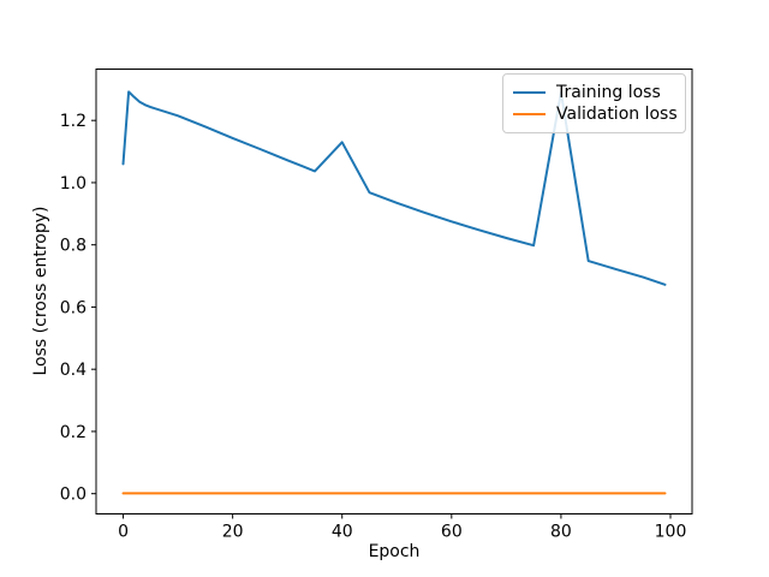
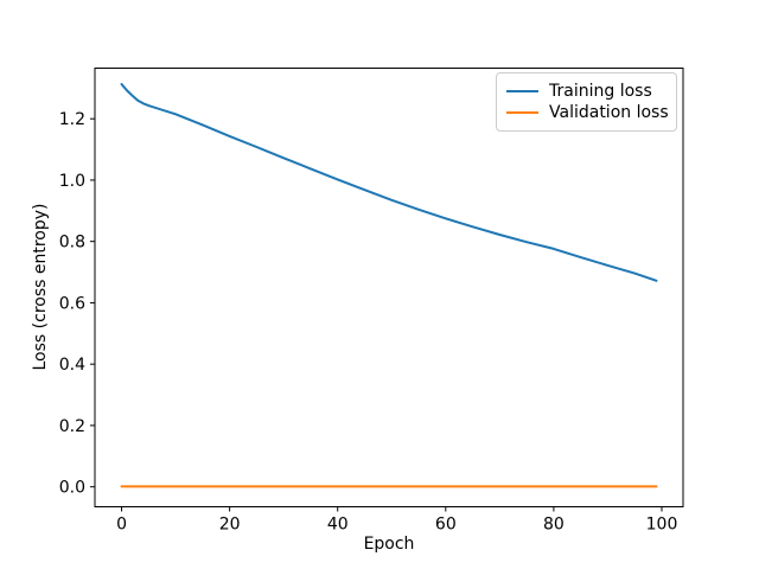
Training loss/0: 1.06 -> 1.31
Training loss/40: 1.13 -> 1.00
Training loss/80: 1.29 -> 0.78
